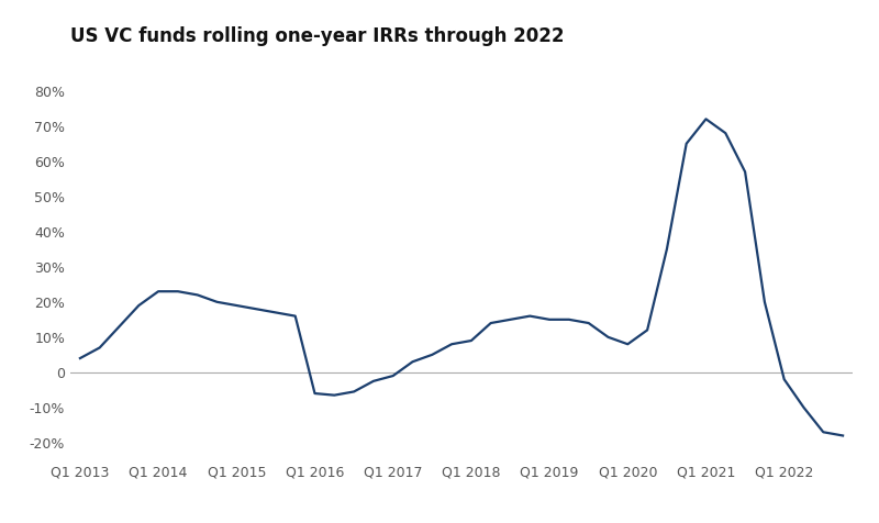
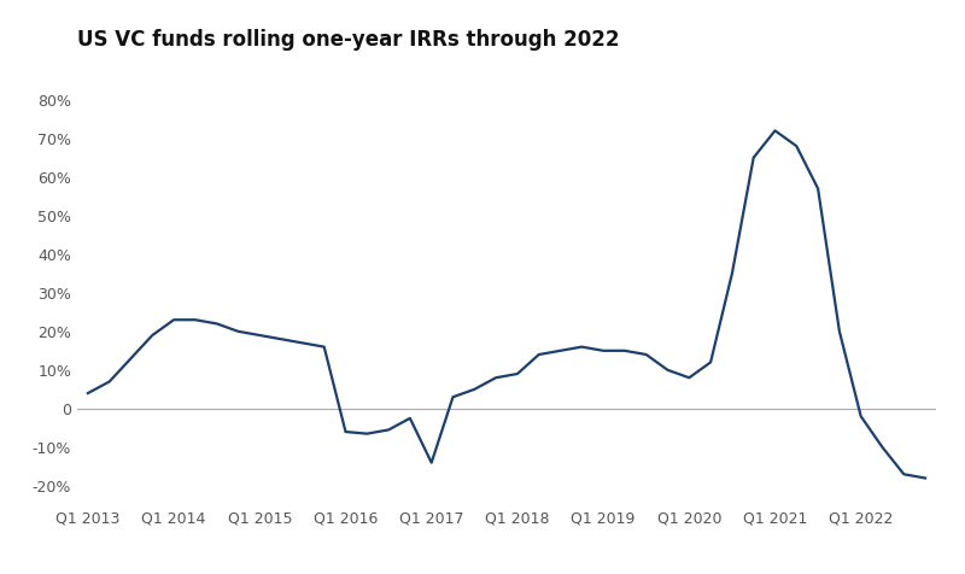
Q1 2017: -1.0% -> -14.0%
